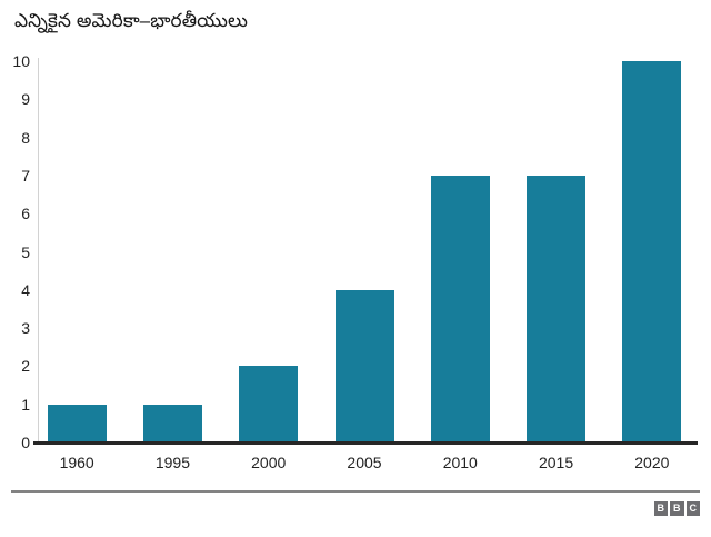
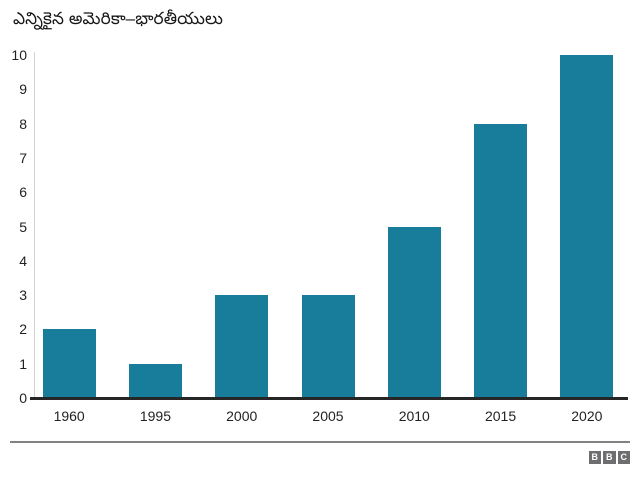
1960: 1 -> 2
2000: 2 -> 3
2005: 4 -> 3
2010: 7 -> 5
2015: 7 -> 8
